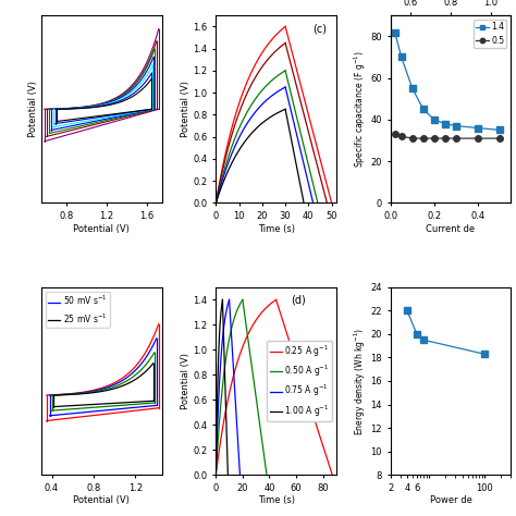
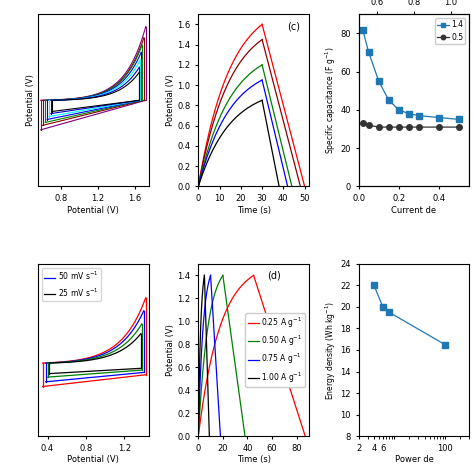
100: 18.3 -> 16.5
